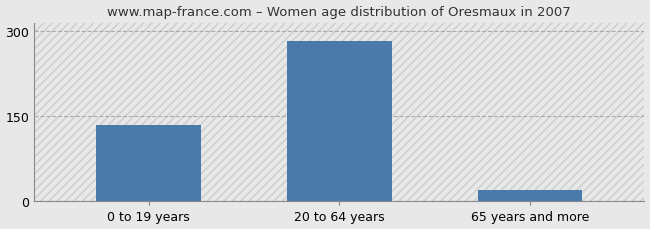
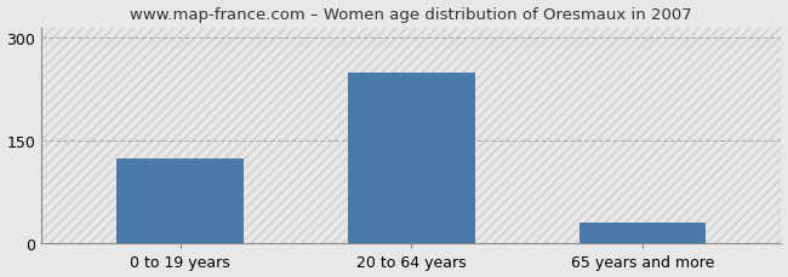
0 to 19 years: 135 -> 124
20 to 64 years: 283 -> 250
65 years and more: 20 -> 30
